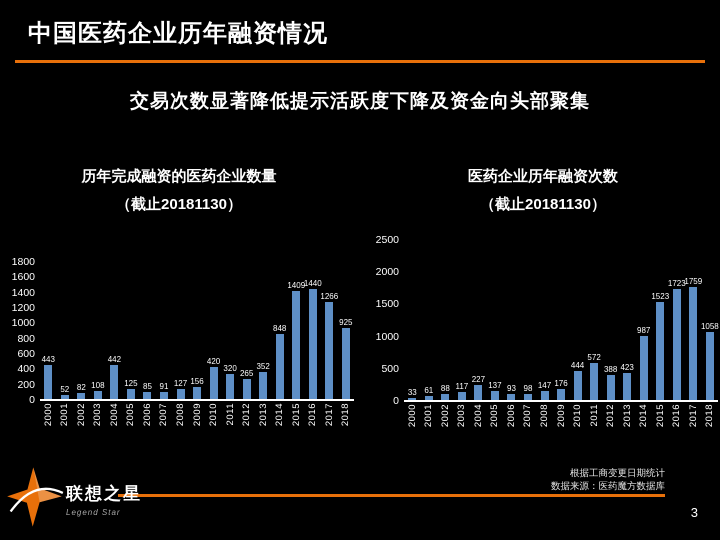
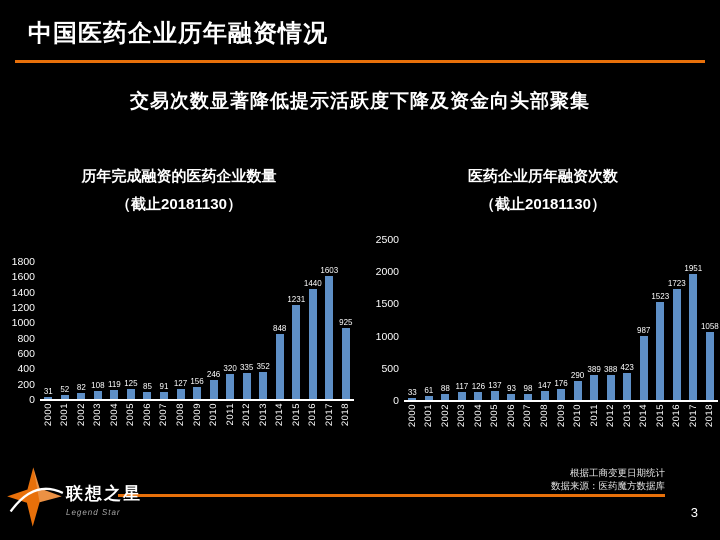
历年完成融资的医药企业数量/2000: 443 -> 31
历年完成融资的医药企业数量/2004: 442 -> 119
历年完成融资的医药企业数量/2010: 420 -> 246
历年完成融资的医药企业数量/2012: 265 -> 335
历年完成融资的医药企业数量/2015: 1409 -> 1231
历年完成融资的医药企业数量/2017: 1266 -> 1603
医药企业历年融资次数/2004: 227 -> 126
医药企业历年融资次数/2010: 444 -> 290
医药企业历年融资次数/2011: 572 -> 389
医药企业历年融资次数/2017: 1759 -> 1951
